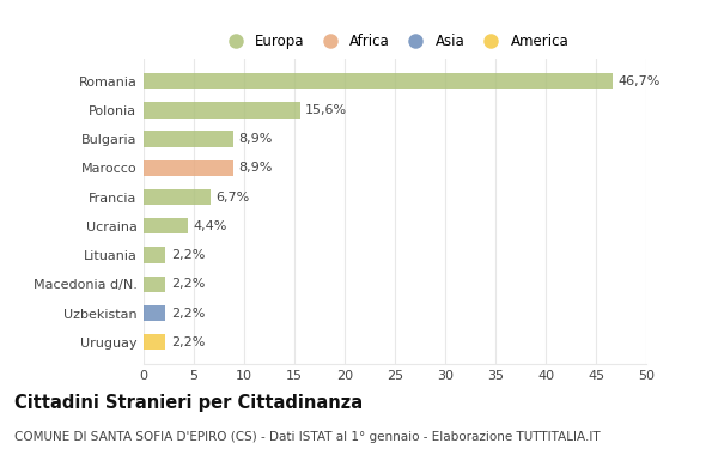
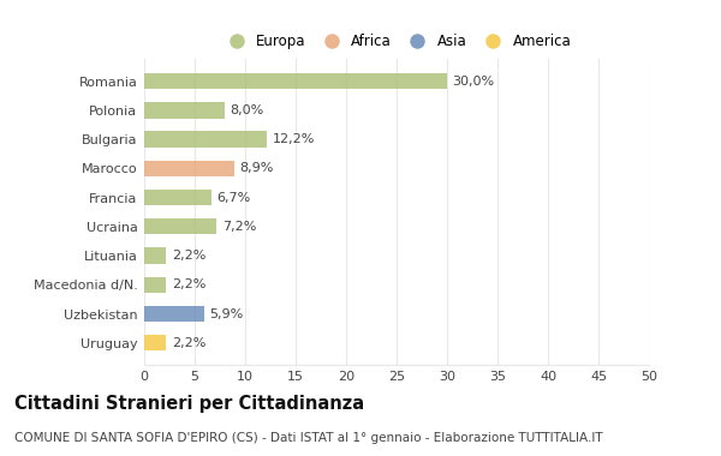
Romania: 46,7% -> 30,0%
Polonia: 15,6% -> 8,0%
Bulgaria: 8,9% -> 12,2%
Ucraina: 4,4% -> 7,2%
Uzbekistan: 2,2% -> 5,9%
